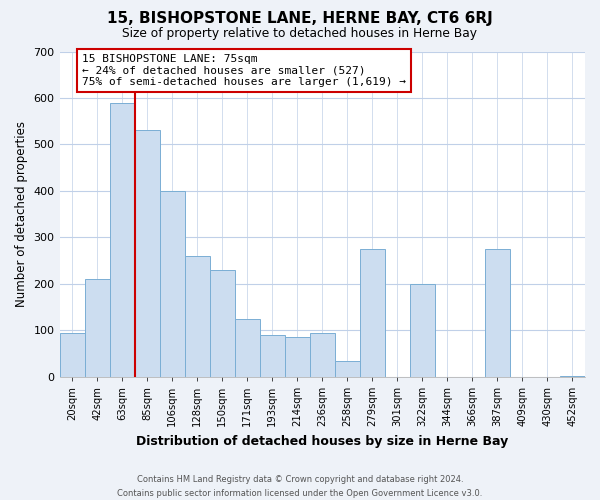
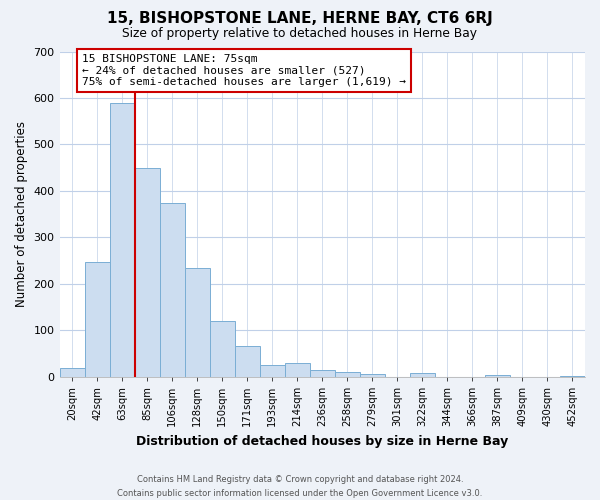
20sqm: 95 -> 18
42sqm: 210 -> 248
85sqm: 530 -> 450
106sqm: 400 -> 375
128sqm: 260 -> 235
150sqm: 230 -> 120
171sqm: 125 -> 67
193sqm: 90 -> 25
214sqm: 85 -> 30
236sqm: 95 -> 14
258sqm: 35 -> 10
279sqm: 275 -> 5
322sqm: 200 -> 9
387sqm: 275 -> 3
